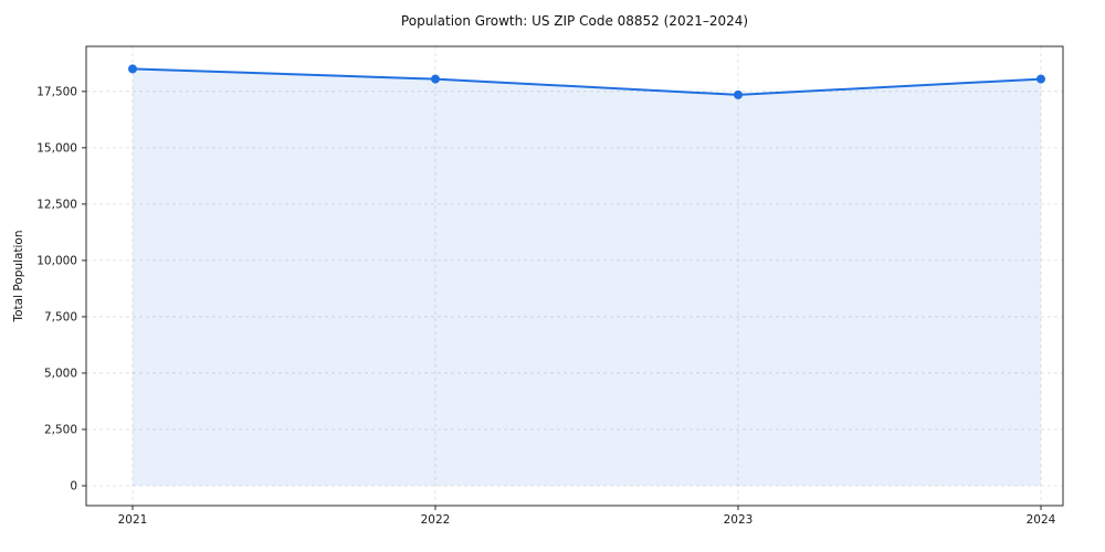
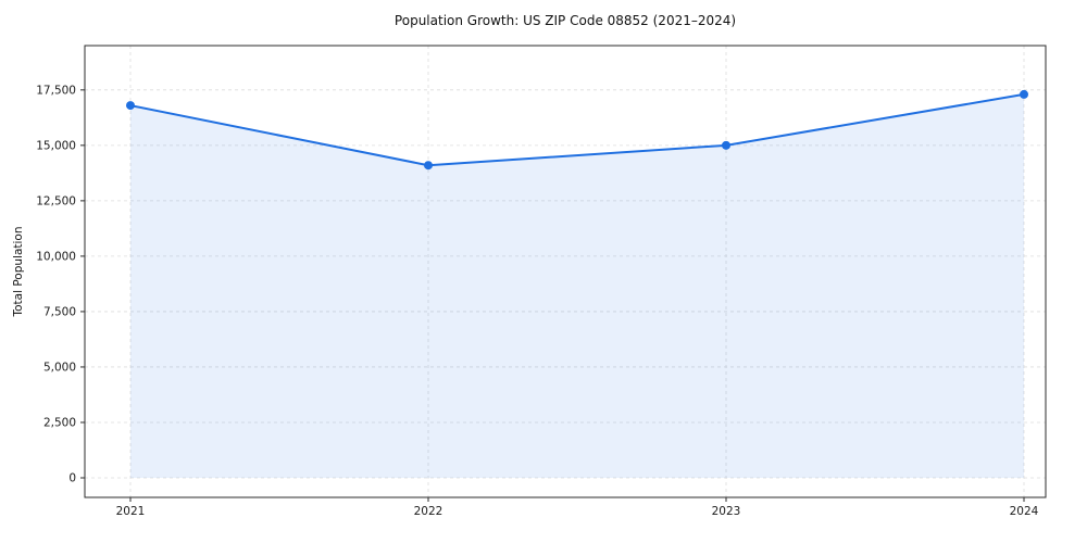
2021: 18500 -> 16800
2022: 18000 -> 14100
2023: 17400 -> 15000
2024: 18000 -> 17300
